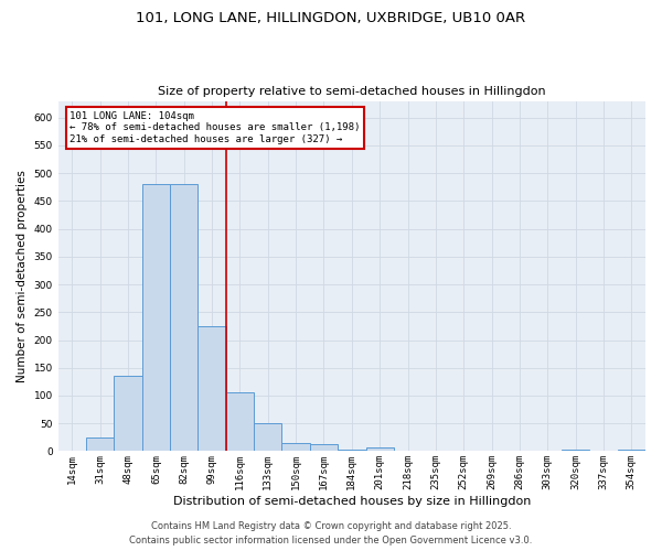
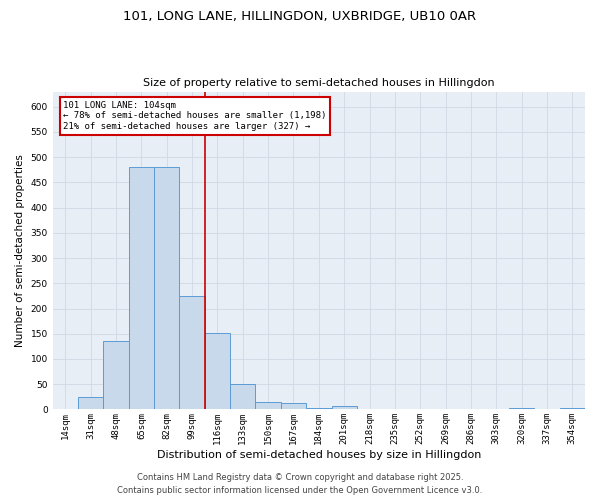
116sqm: 105 -> 152
